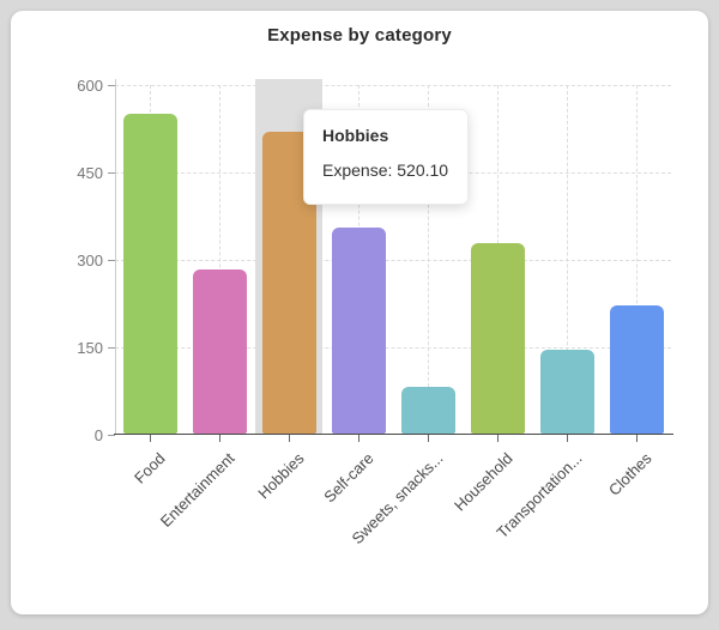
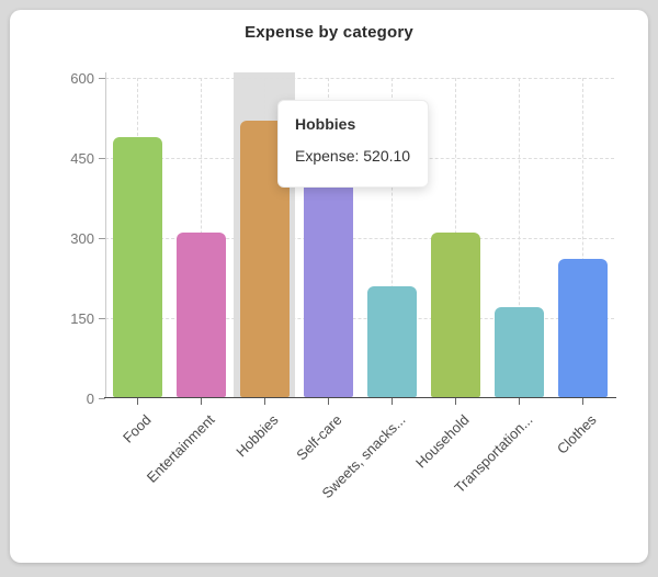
Food: 550 -> 490
Entertainment: 280 -> 310
Self-care: 360 -> 460
Sweets, snacks...: 80 -> 210
Household: 330 -> 310
Transportation...: 140 -> 170
Clothes: 220 -> 260
